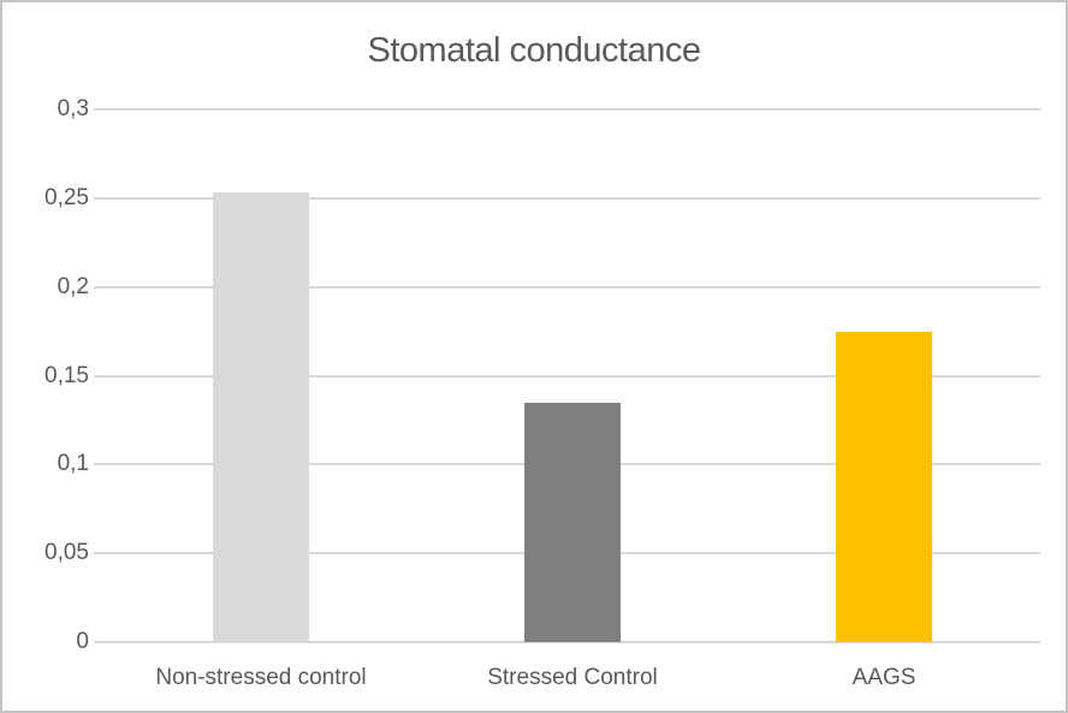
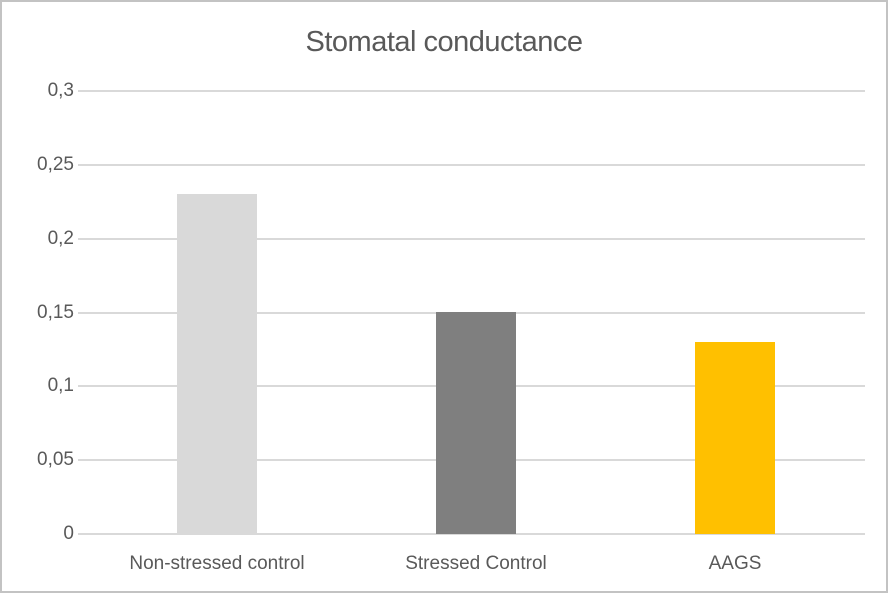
Non-stressed control: 0,25 -> 0,23
Stressed Control: 0,14 -> 0,15
AAGS: 0,17 -> 0,13
